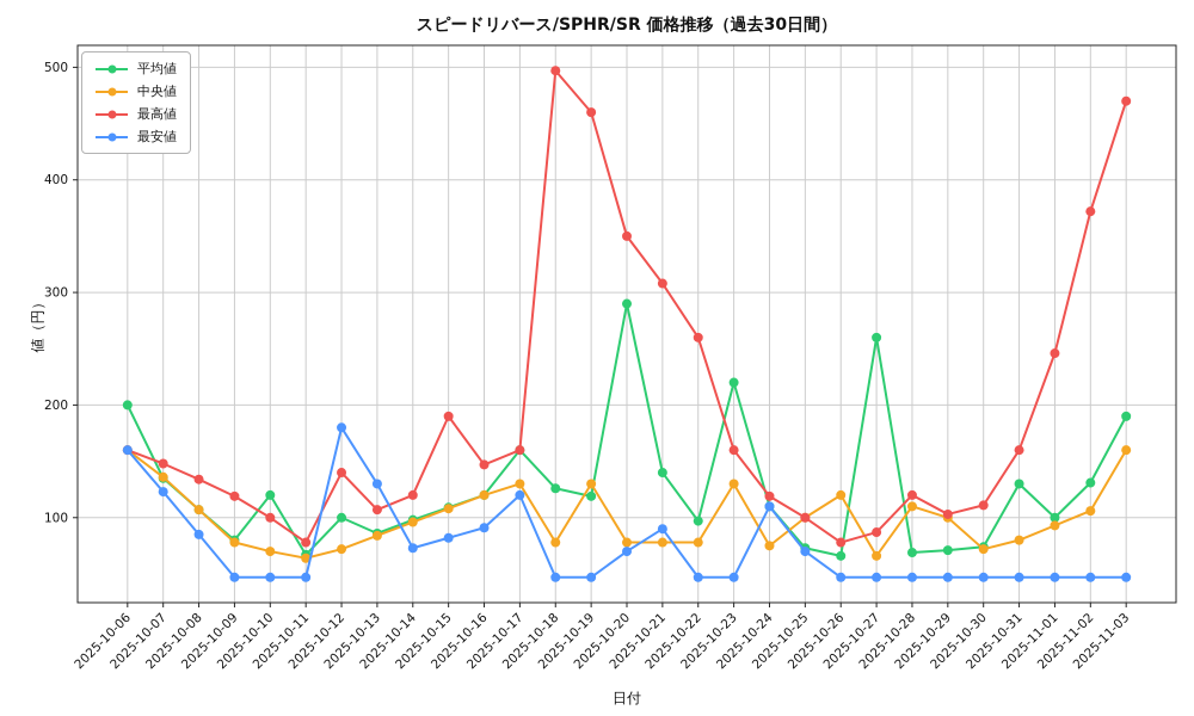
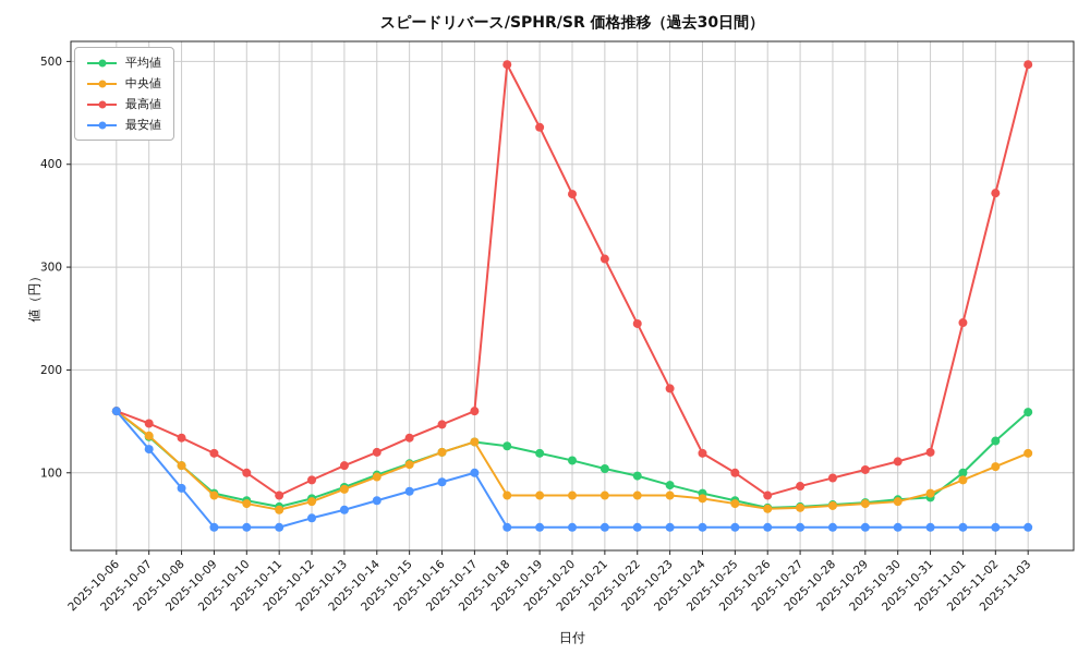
平均値/2025-10-06: 200 -> 160
平均値/2025-10-10: 120 -> 70
平均値/2025-10-12: 100 -> 80
最高値/2025-10-12: 140 -> 90
最安値/2025-10-12: 180 -> 60
最安値/2025-10-13: 130 -> 60
最高値/2025-10-15: 190 -> 130
平均値/2025-10-17: 160 -> 130
最安値/2025-10-17: 120 -> 100
中央値/2025-10-19: 130 -> 80
最高値/2025-10-19: 460 -> 440
平均値/2025-10-20: 290 -> 110
最高値/2025-10-20: 350 -> 370
最安値/2025-10-20: 70 -> 50
平均値/2025-10-21: 140 -> 100
最安値/2025-10-21: 90 -> 50
最高値/2025-10-22: 260 -> 240
平均値/2025-10-23: 220 -> 90
中央値/2025-10-23: 130 -> 80
最高値/2025-10-23: 160 -> 180
平均値/2025-10-24: 110 -> 80
最安値/2025-10-24: 110 -> 50
中央値/2025-10-25: 100 -> 70
最安値/2025-10-25: 70 -> 50
中央値/2025-10-26: 120 -> 60
平均値/2025-10-27: 260 -> 70
中央値/2025-10-28: 110 -> 70
最高値/2025-10-28: 120 -> 100
中央値/2025-10-29: 100 -> 70
平均値/2025-10-31: 130 -> 80
最高値/2025-10-31: 160 -> 120
平均値/2025-11-03: 190 -> 160
中央値/2025-11-03: 160 -> 120
最高値/2025-11-03: 470 -> 500
